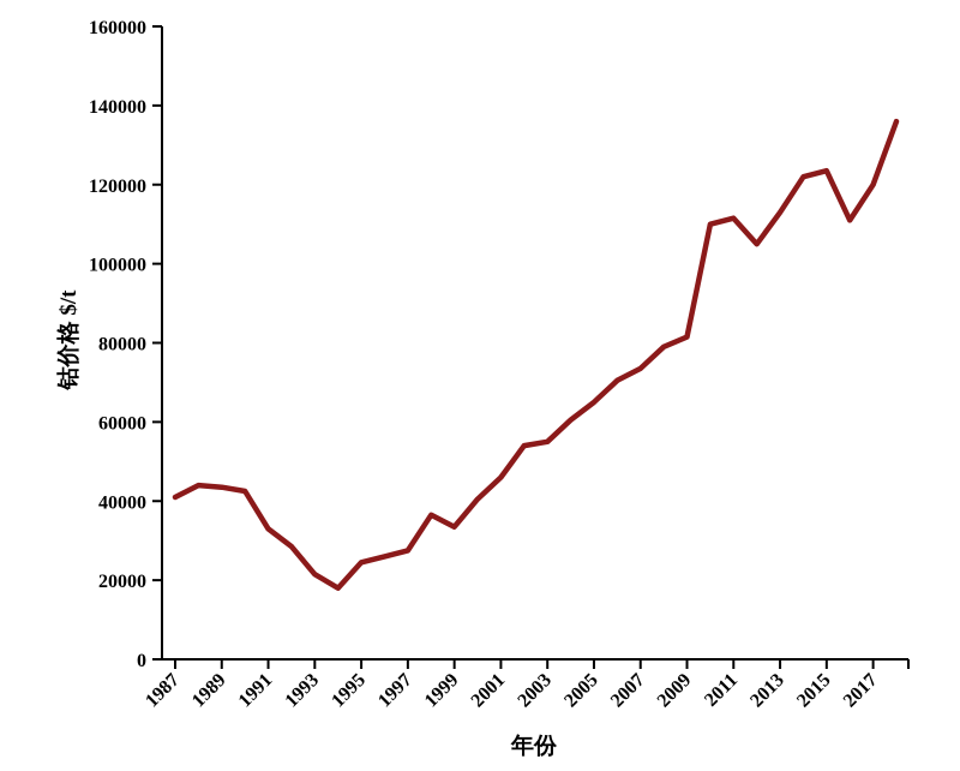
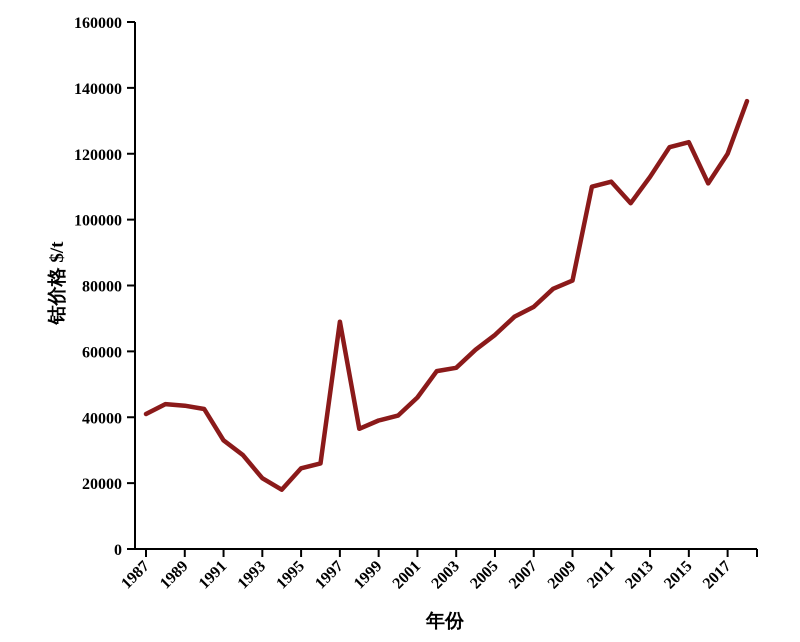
1997: 28000 -> 69000
1999: 34000 -> 39000
